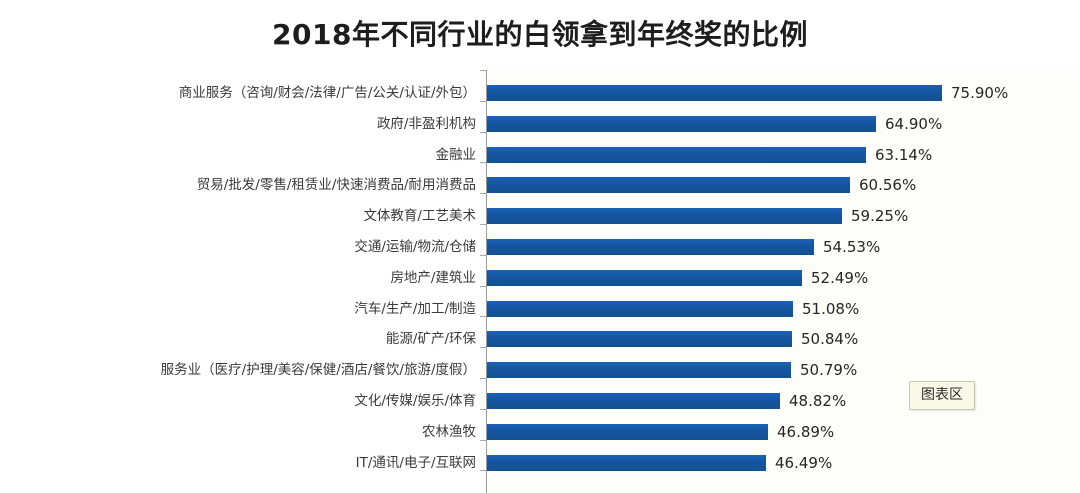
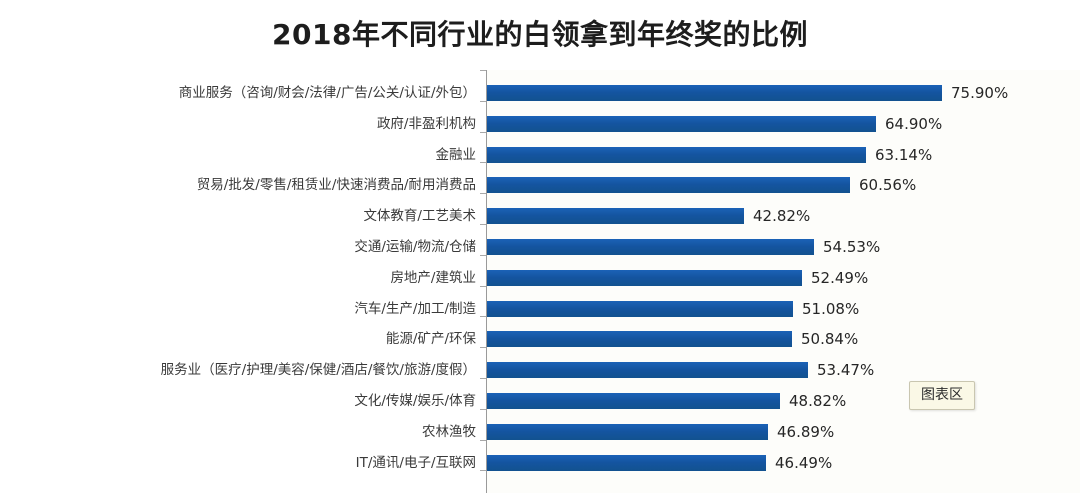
文体教育/工艺美术: 59.25% -> 42.82%
服务业（医疗/护理/美容/保健/酒店/餐饮/旅游/度假）: 50.79% -> 53.47%
